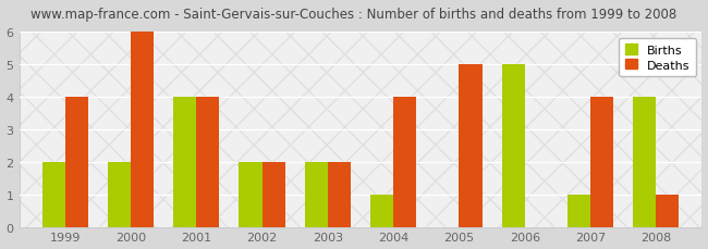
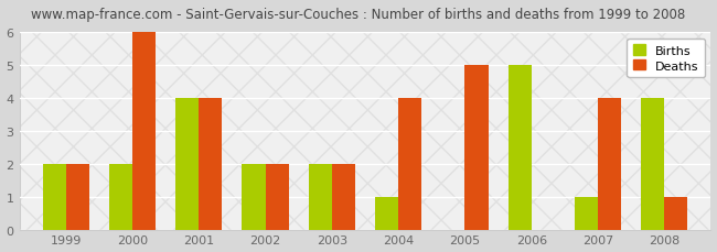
Deaths/1999: 4 -> 2
